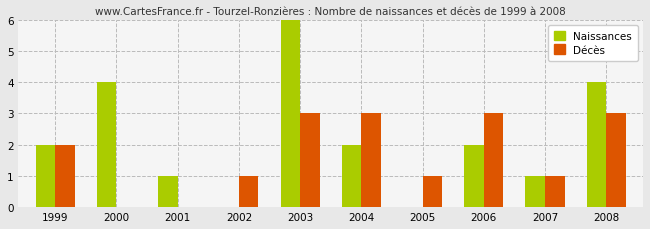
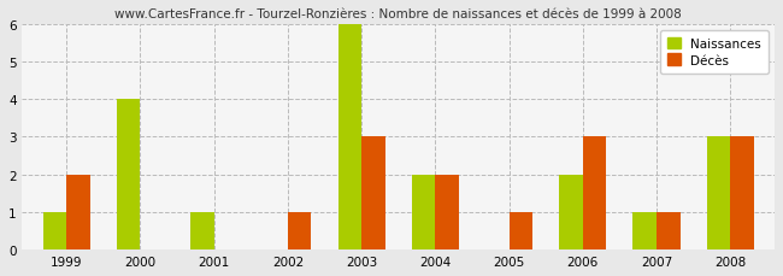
Naissances/1999: 2 -> 1
Décès/2004: 3 -> 2
Naissances/2008: 4 -> 3
